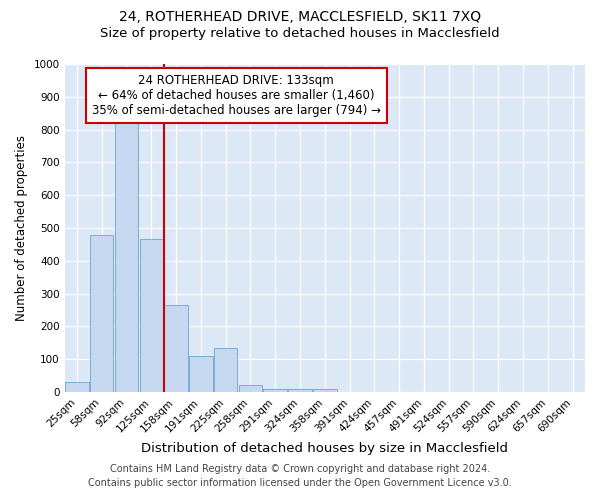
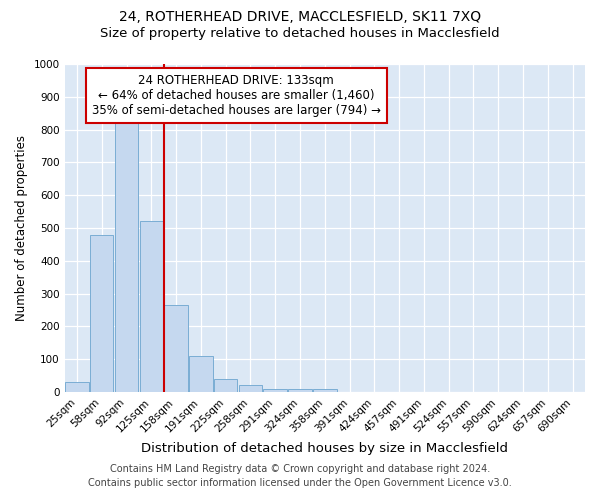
125sqm: 465 -> 520
225sqm: 135 -> 38
